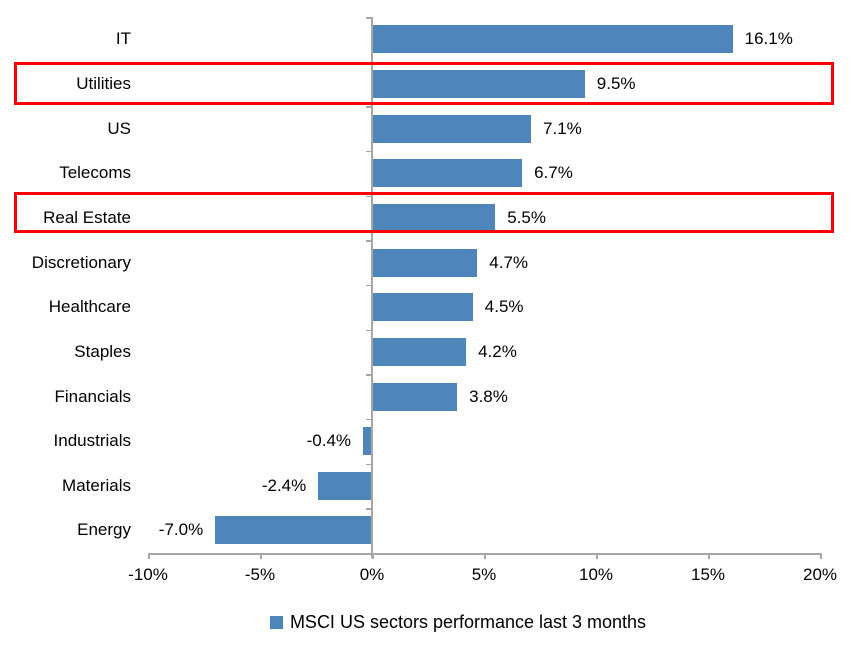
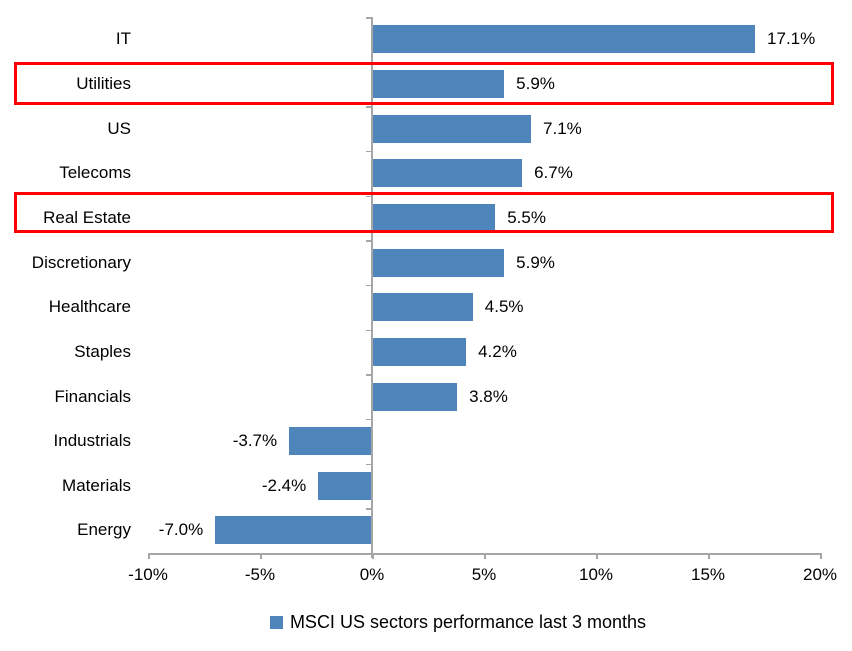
IT: 16.1% -> 17.1%
Utilities: 9.5% -> 5.9%
Discretionary: 4.7% -> 5.9%
Industrials: -0.4% -> -3.7%
